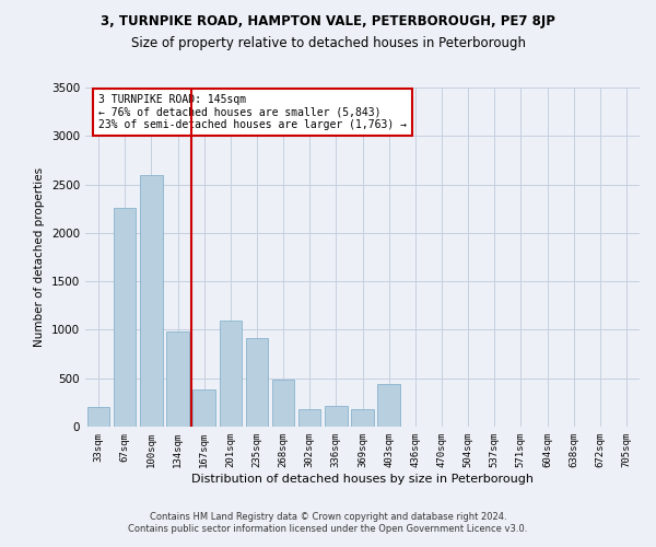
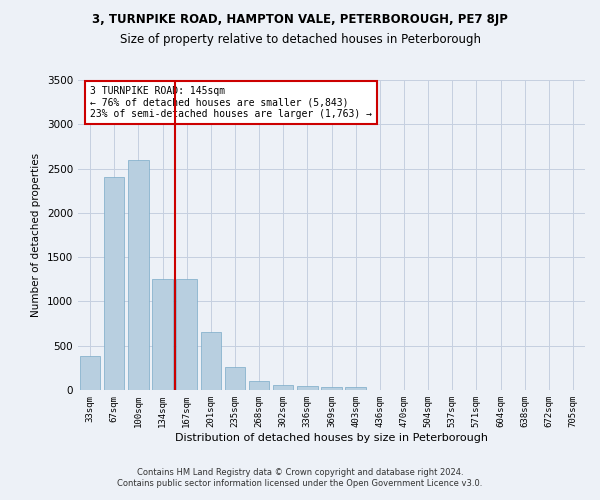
33sqm: 200 -> 380
67sqm: 2260 -> 2400
134sqm: 980 -> 1250
167sqm: 380 -> 1250
201sqm: 1100 -> 650
235sqm: 920 -> 260
268sqm: 480 -> 100
302sqm: 180 -> 60
336sqm: 220 -> 40
369sqm: 180 -> 30
403sqm: 440 -> 30
